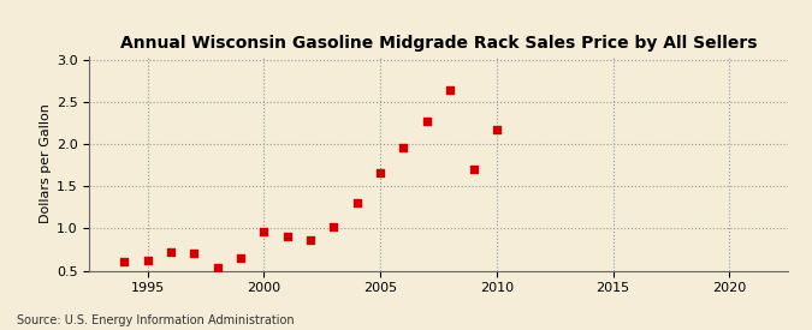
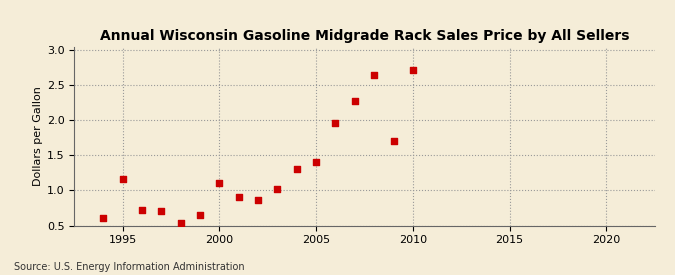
1995: 0.62 -> 1.16
2000: 0.97 -> 1.10
2005: 1.66 -> 1.40
2010: 2.18 -> 2.72
